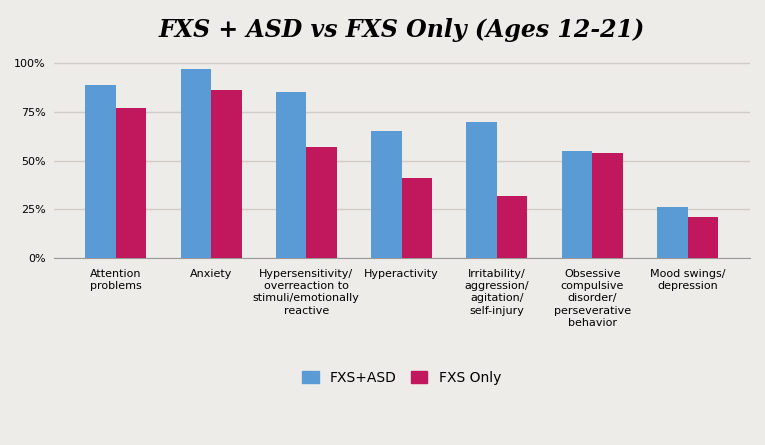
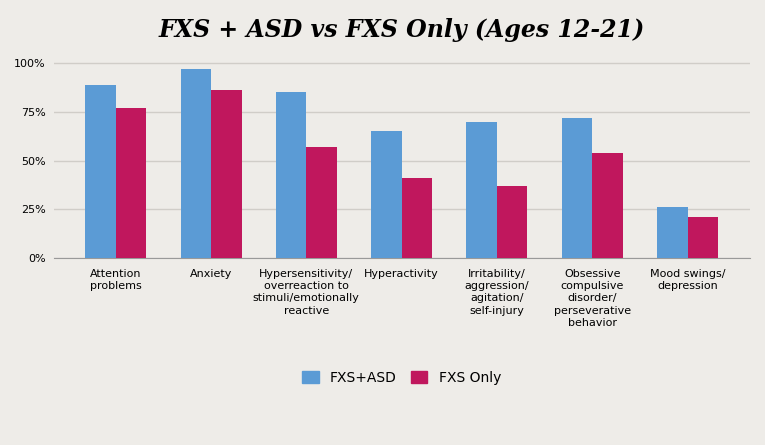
FXS Only/Irritability/ aggression/ agitation/ self-injury: 32% -> 37%
FXS+ASD/Obsessive compulsive disorder/ perseverative behavior: 55% -> 72%
